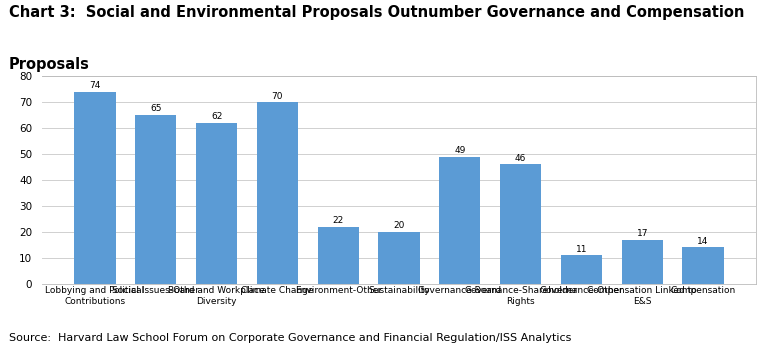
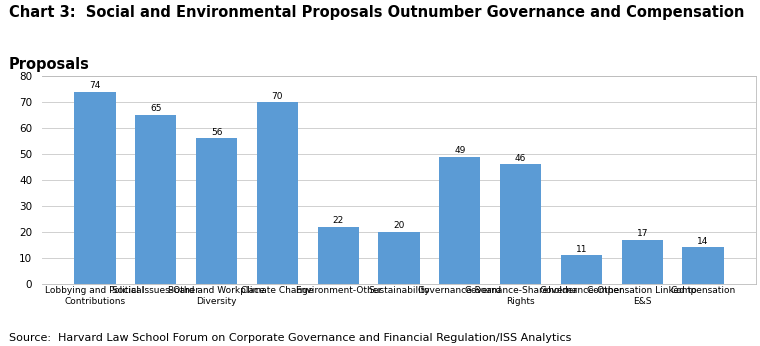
Board and Workplace Diversity: 62 -> 56
